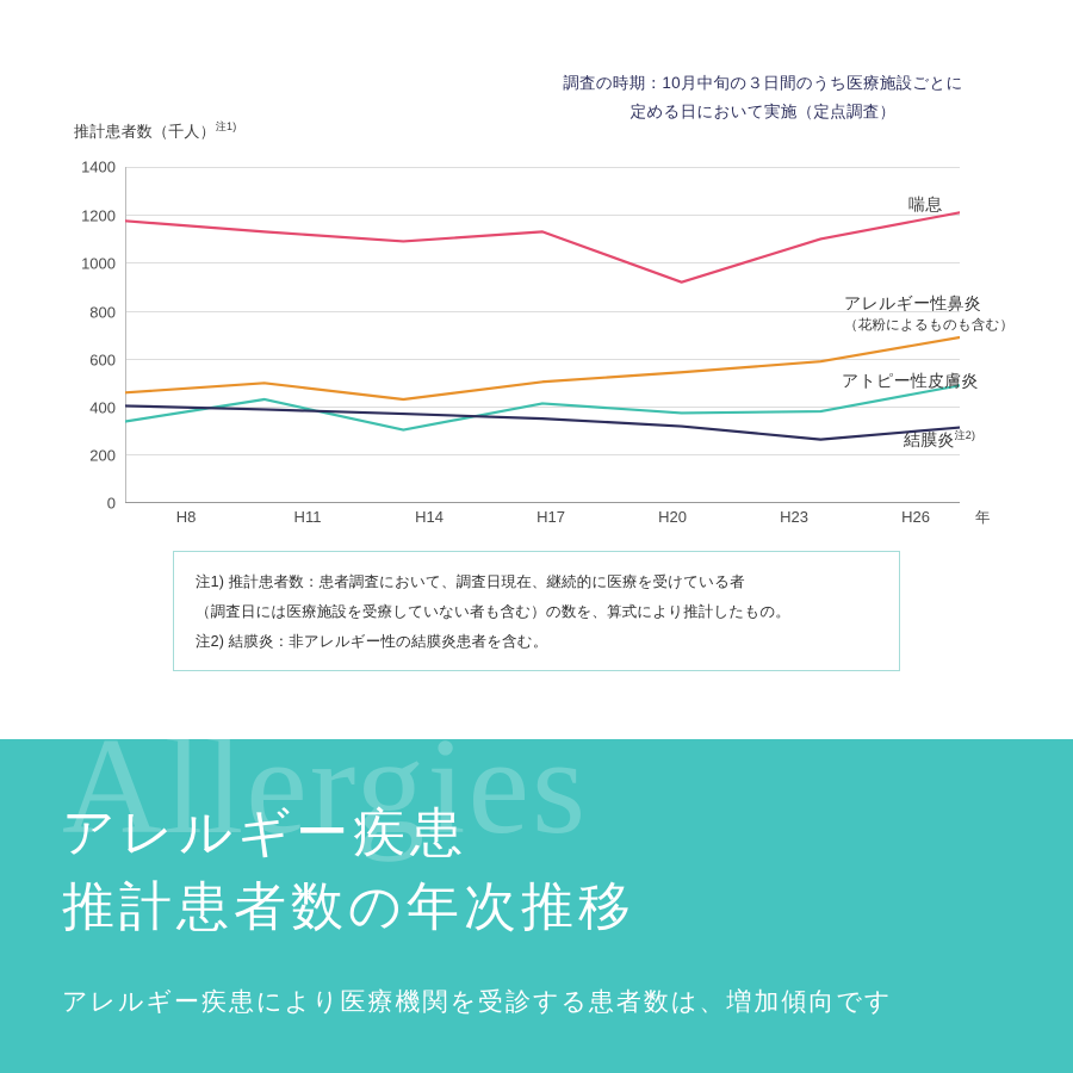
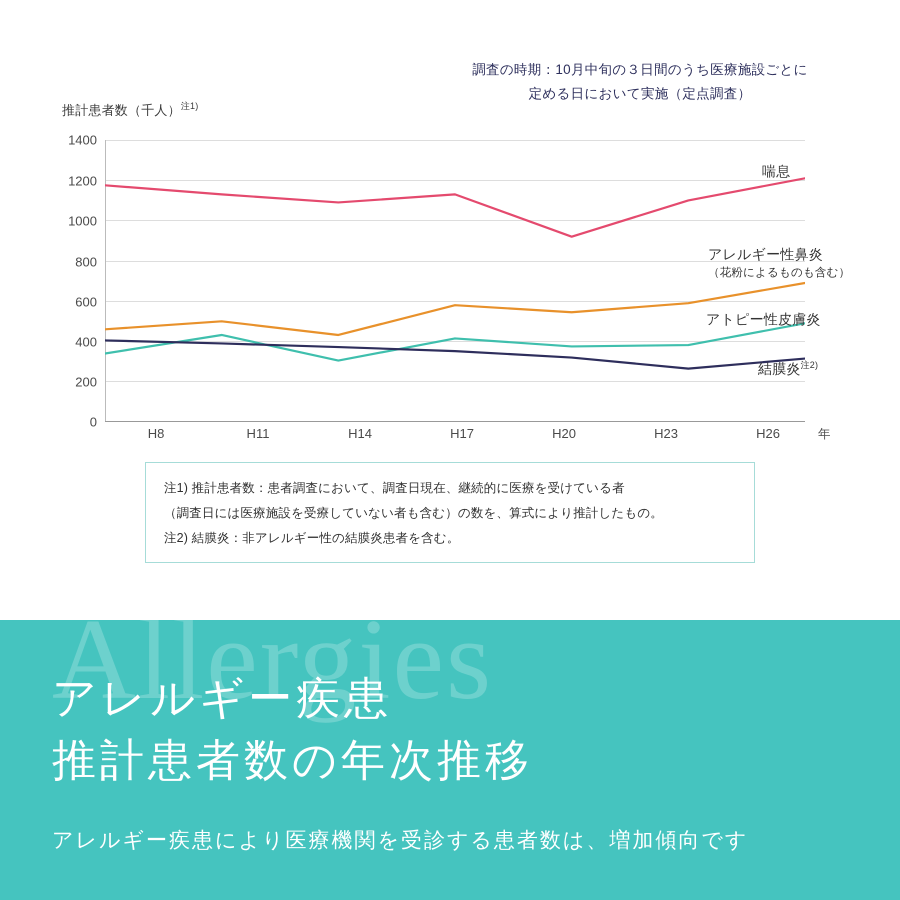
アレルギー性鼻炎/H17: 500 -> 580
